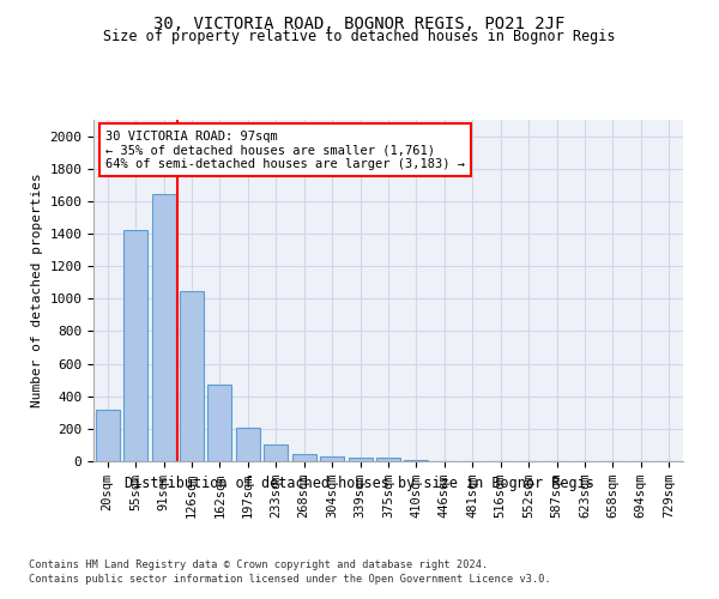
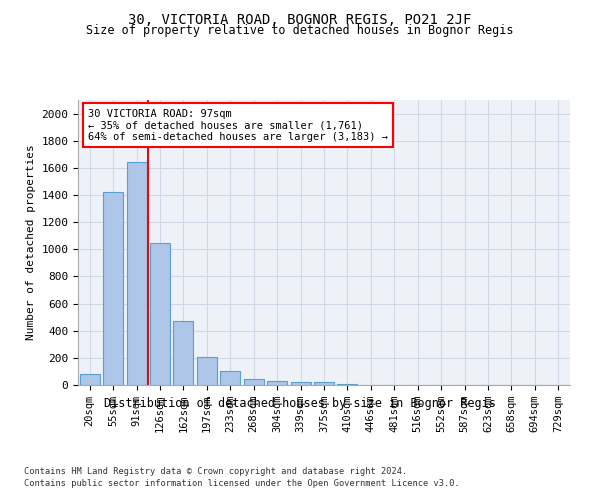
20sqm: 320 -> 80
